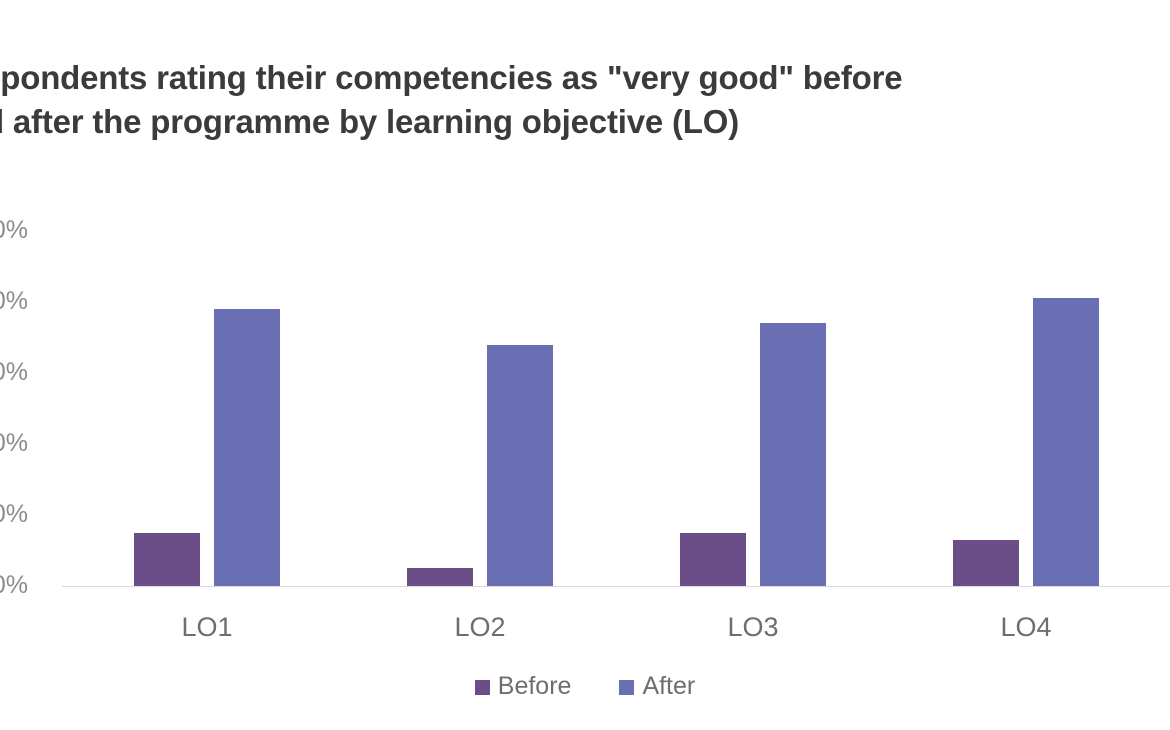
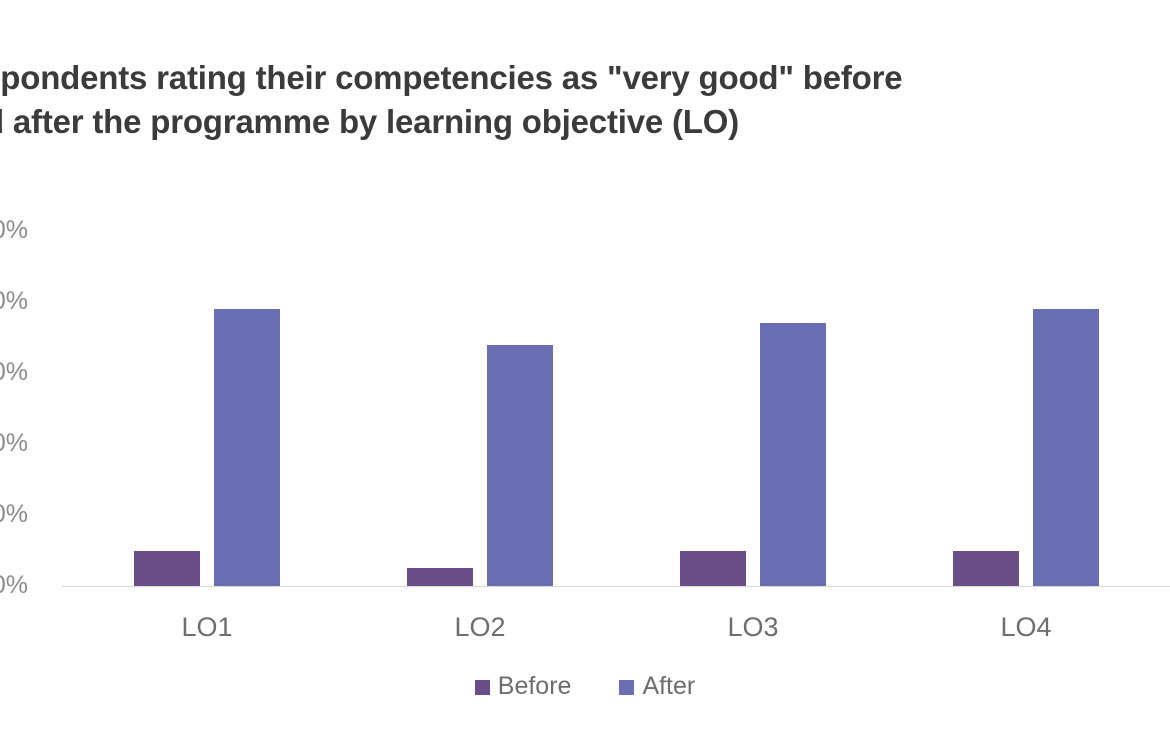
Before/LO1: 15% -> 10%
Before/LO3: 15% -> 10%
Before/LO4: 13% -> 10%
After/LO4: 81% -> 78%
